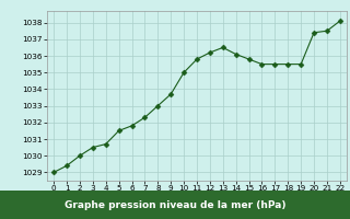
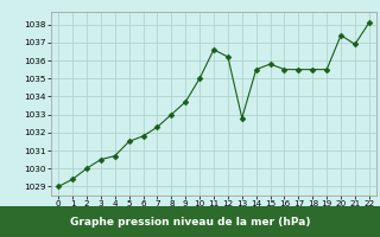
11: 1035.8 -> 1036.6
13: 1036.5 -> 1032.8
14: 1036.1 -> 1035.5
21: 1037.5 -> 1036.9
